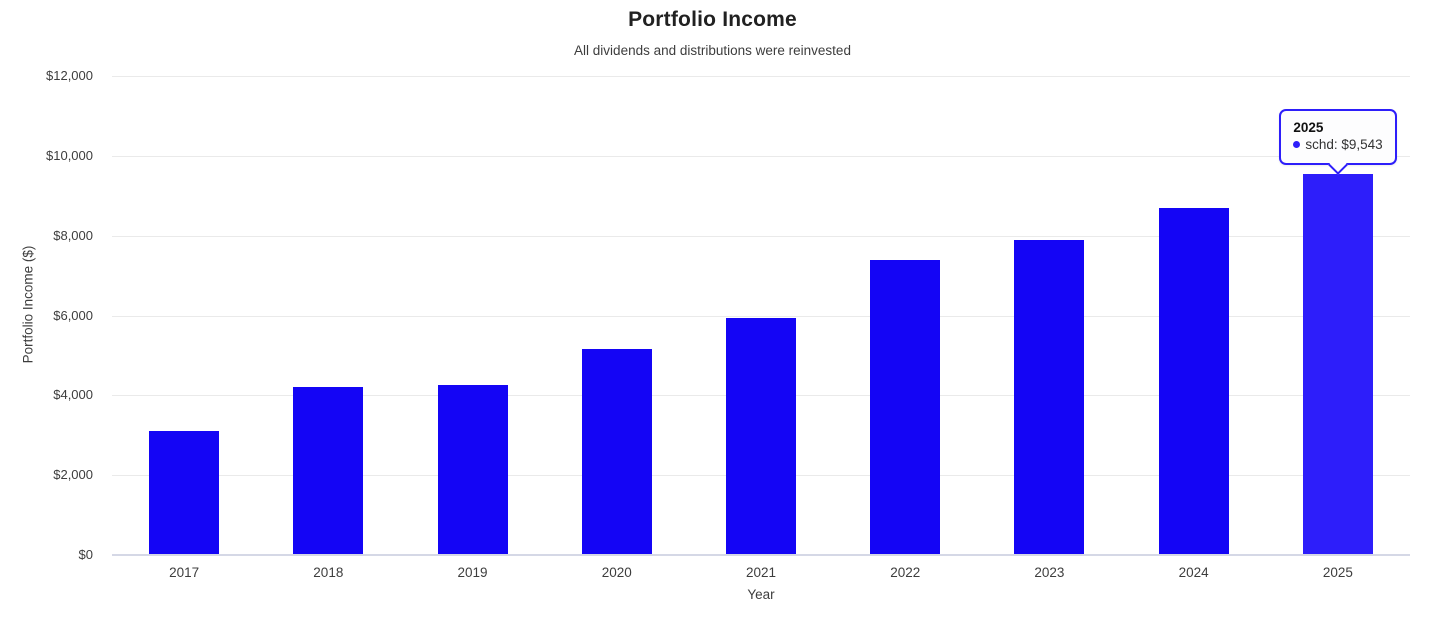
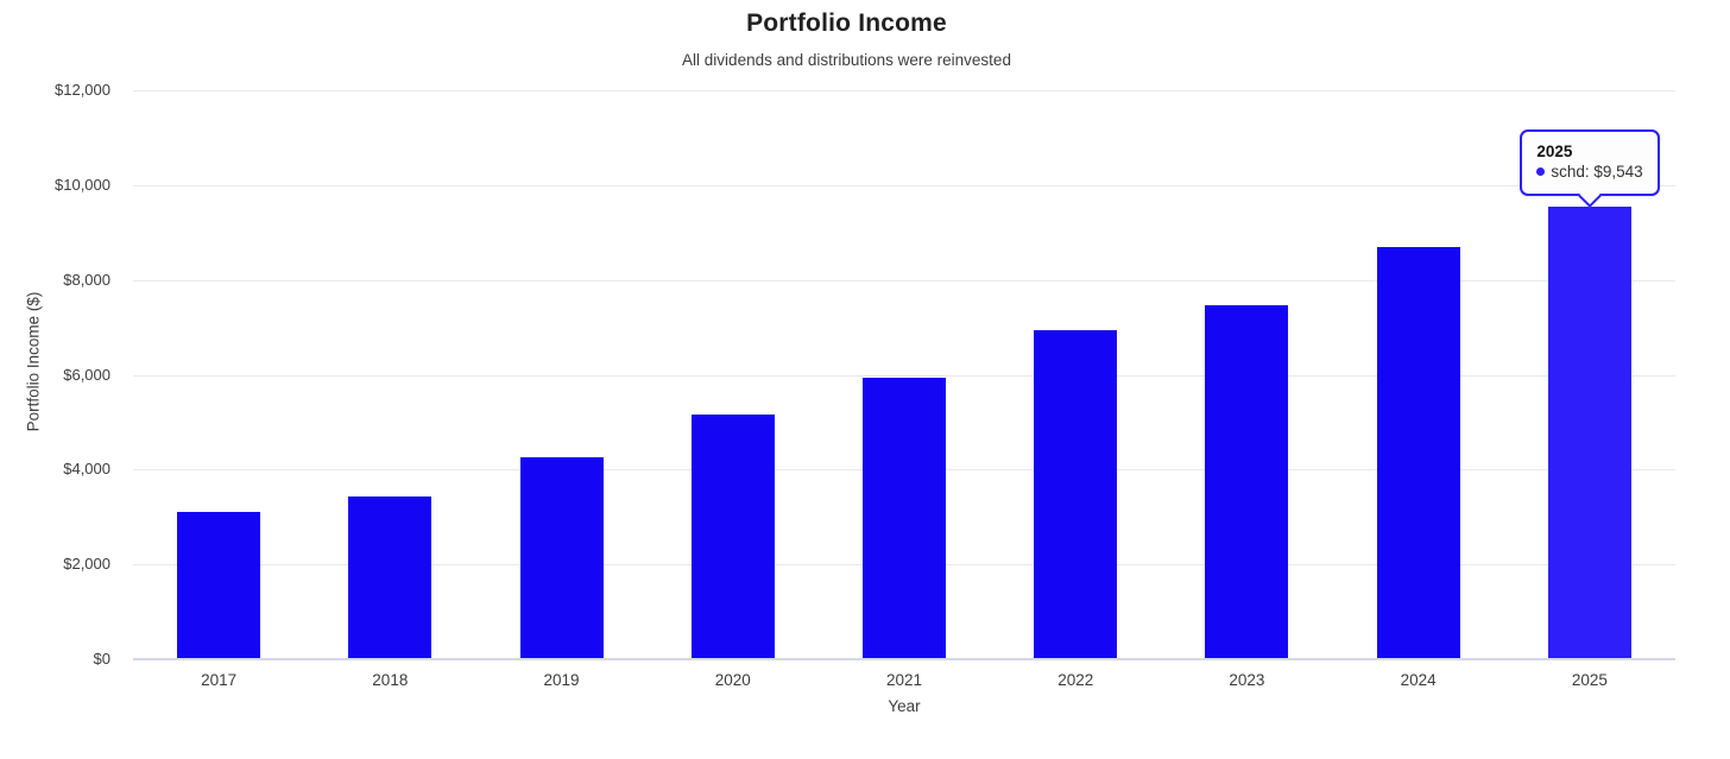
2018: $4200 -> $3400
2022: $7400 -> $7000
2023: $7900 -> $7500
